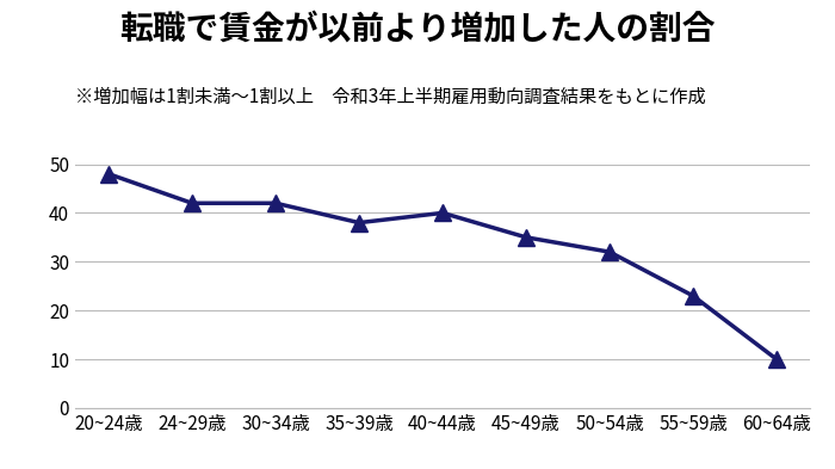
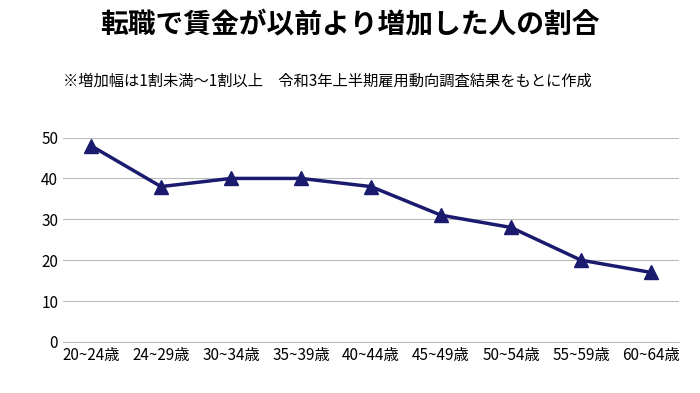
24~29歳: 42 -> 38
30~34歳: 42 -> 40
35~39歳: 38 -> 40
40~44歳: 40 -> 38
45~49歳: 35 -> 31
50~54歳: 32 -> 28
55~59歳: 23 -> 20
60~64歳: 10 -> 17
